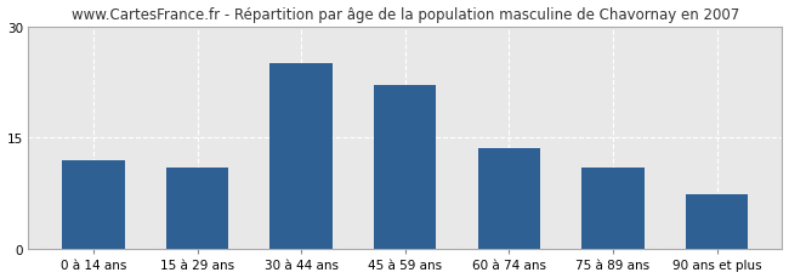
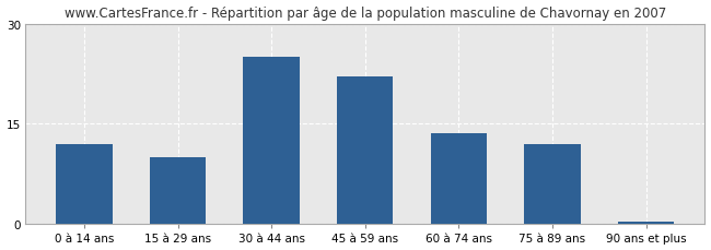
15 à 29 ans: 11.0 -> 10.0
75 à 89 ans: 11.0 -> 12.0
90 ans et plus: 7.4 -> 0.3
